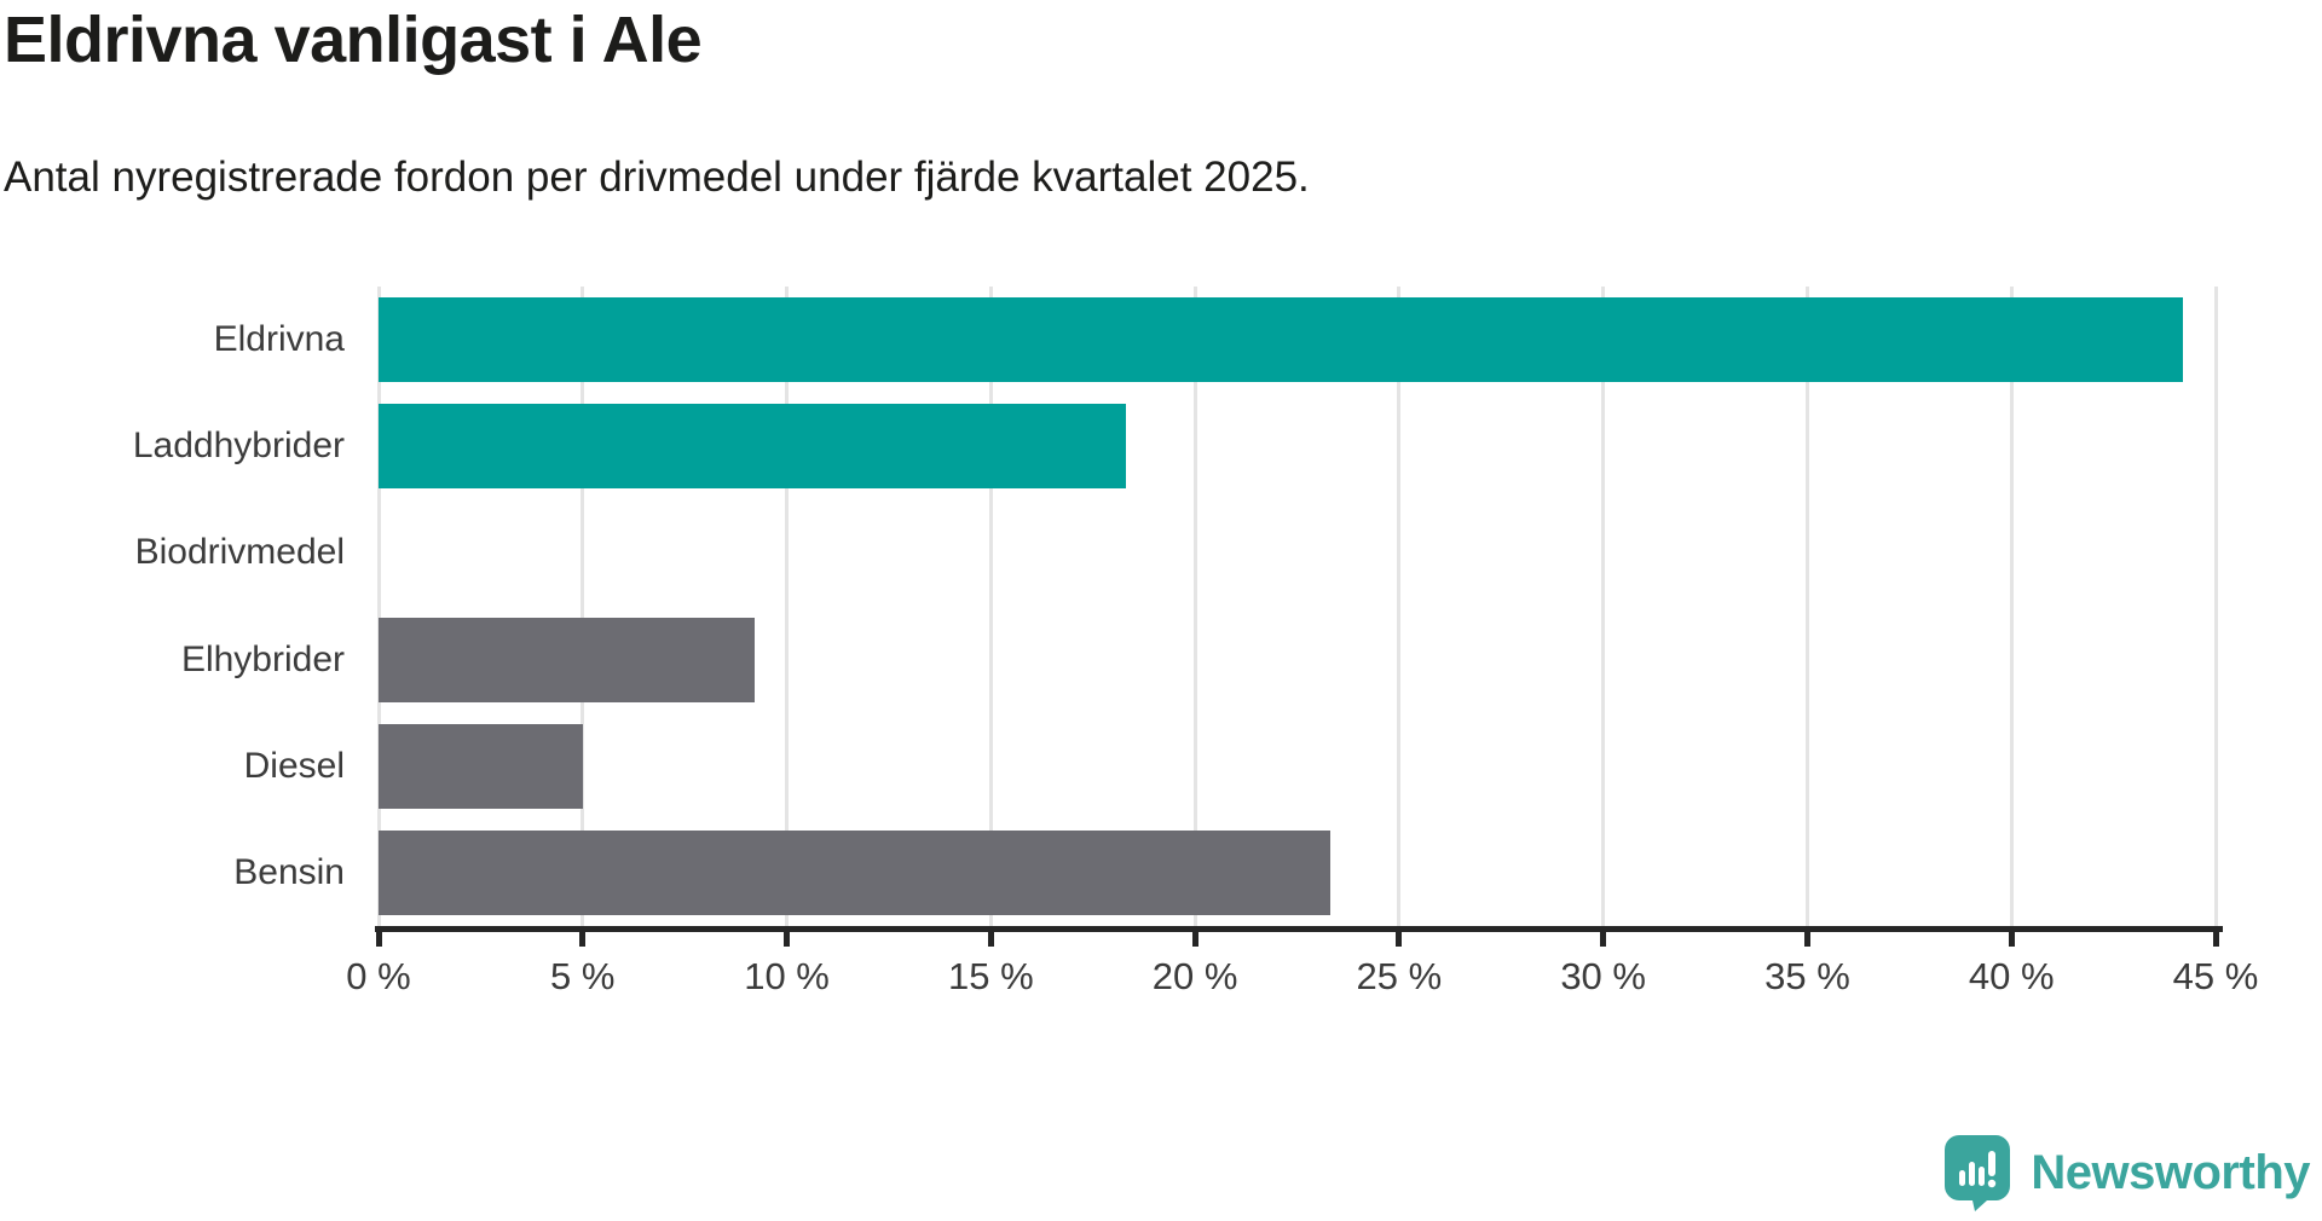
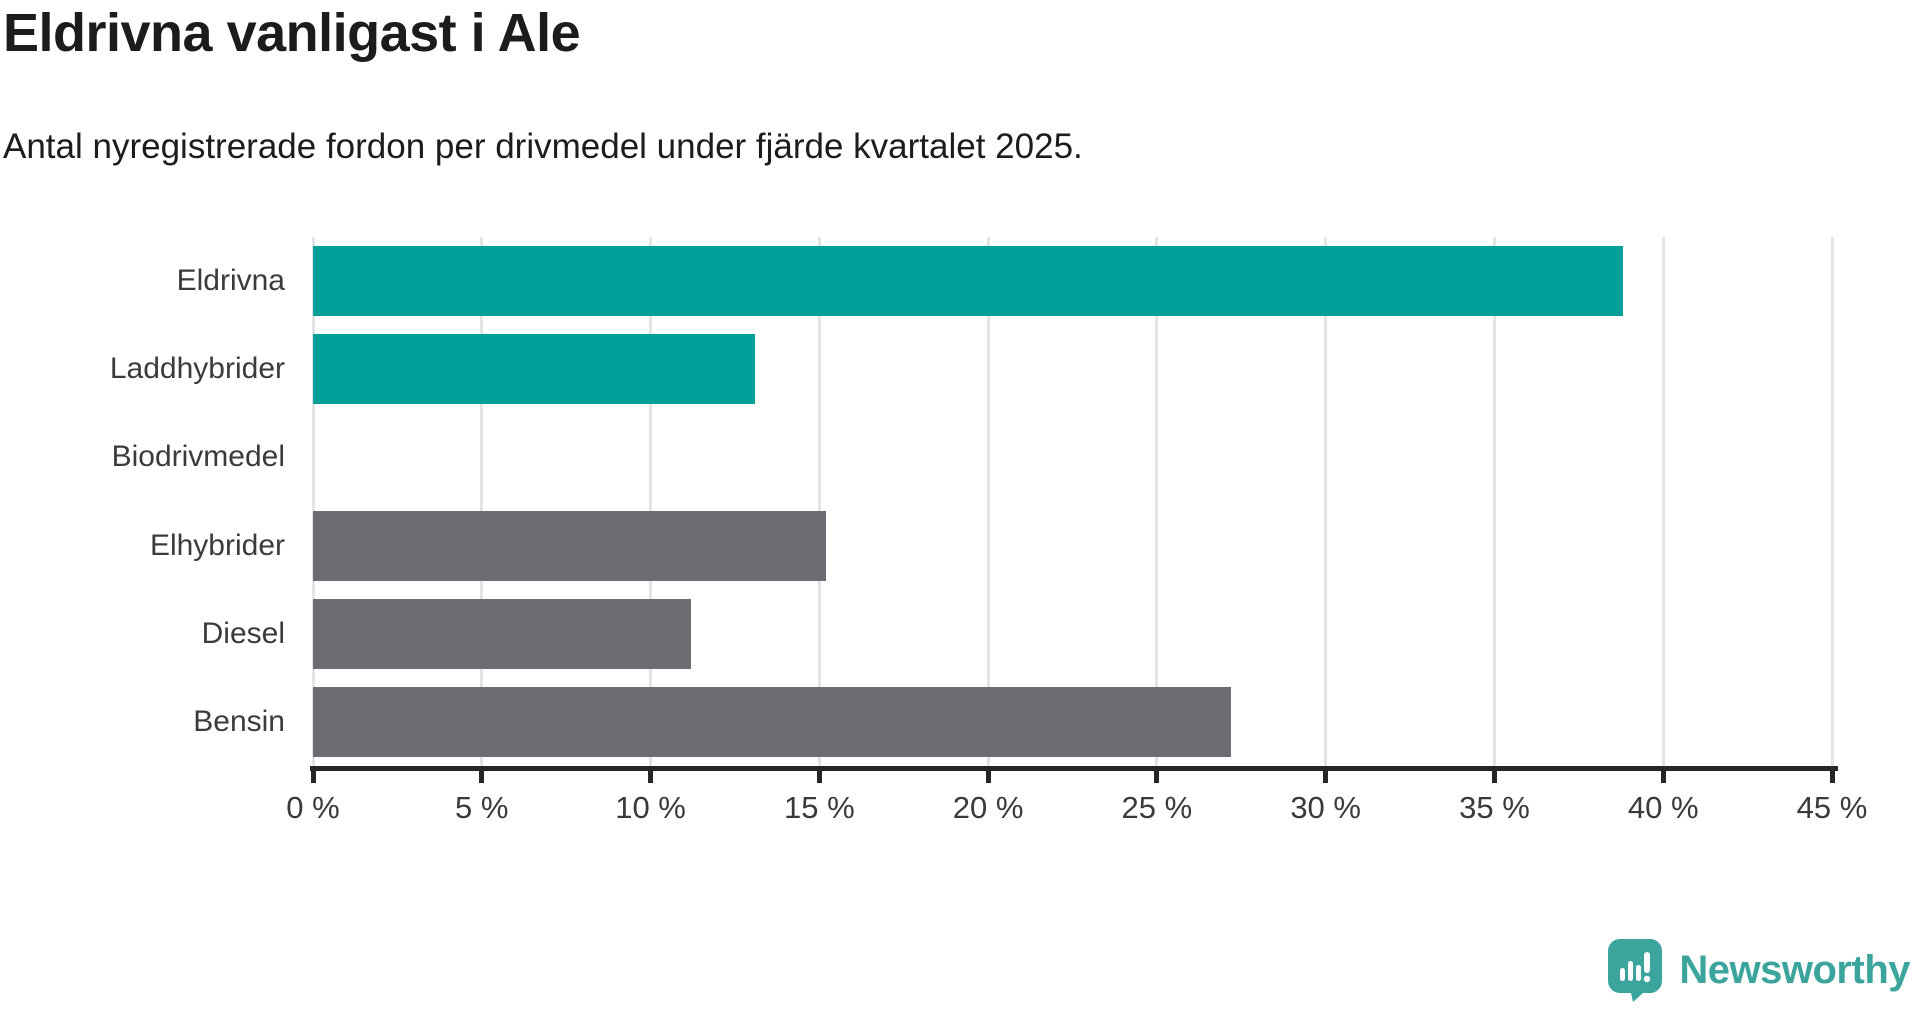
Eldrivna: 44.2% -> 38.8%
Laddhybrider: 18.3% -> 13.1%
Elhybrider: 9.2% -> 15.2%
Diesel: 5.0% -> 11.2%
Bensin: 23.3% -> 27.2%
